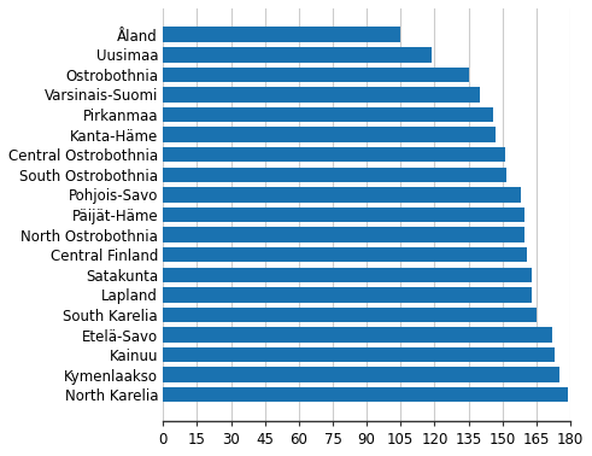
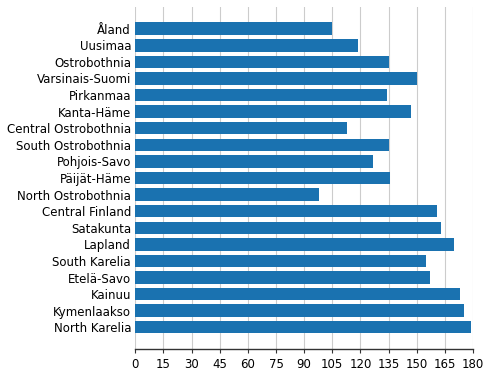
Varsinais-Suomi: 140 -> 150
Pirkanmaa: 146 -> 134
Central Ostrobothnia: 151 -> 113
South Ostrobothnia: 152 -> 135
Pohjois-Savo: 158 -> 127
Päijät-Häme: 160 -> 136
North Ostrobothnia: 160 -> 98
Lapland: 163 -> 170
South Karelia: 165 -> 155
Etelä-Savo: 172 -> 157
